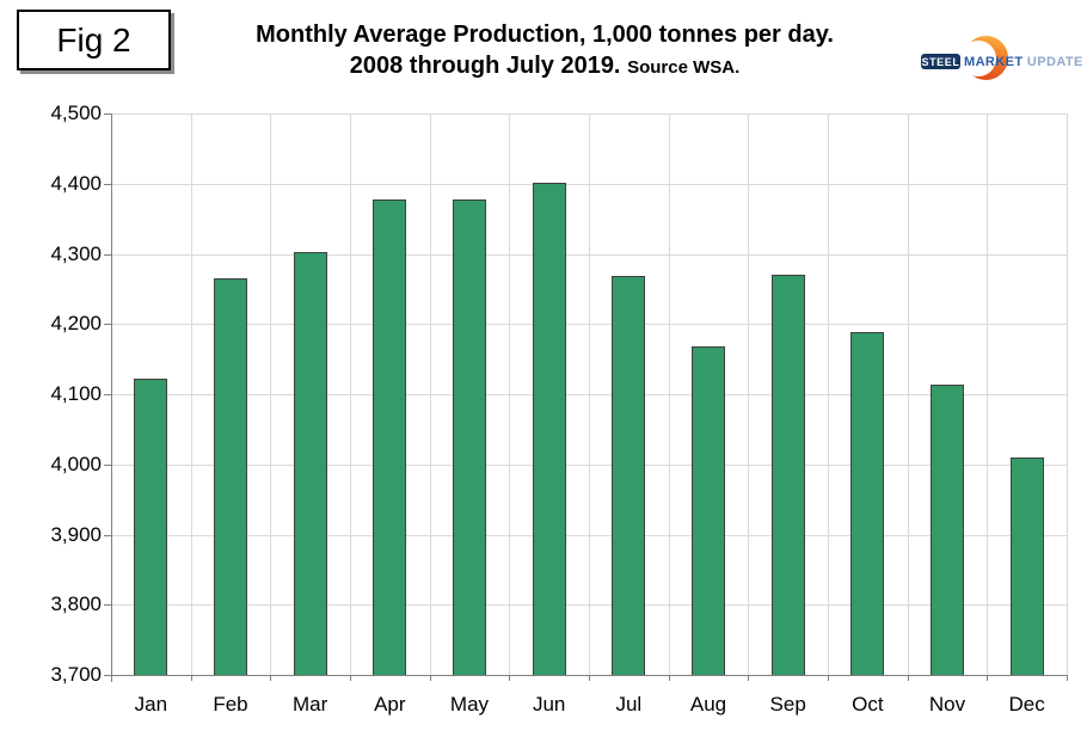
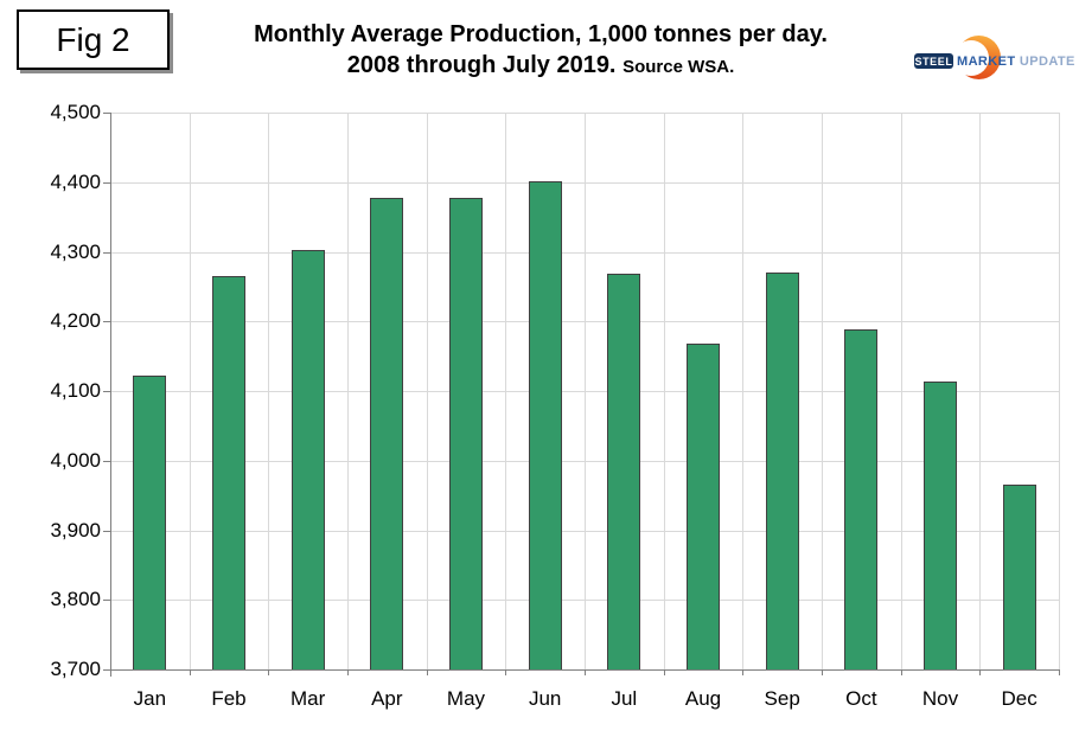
Dec: 4010 -> 3970
